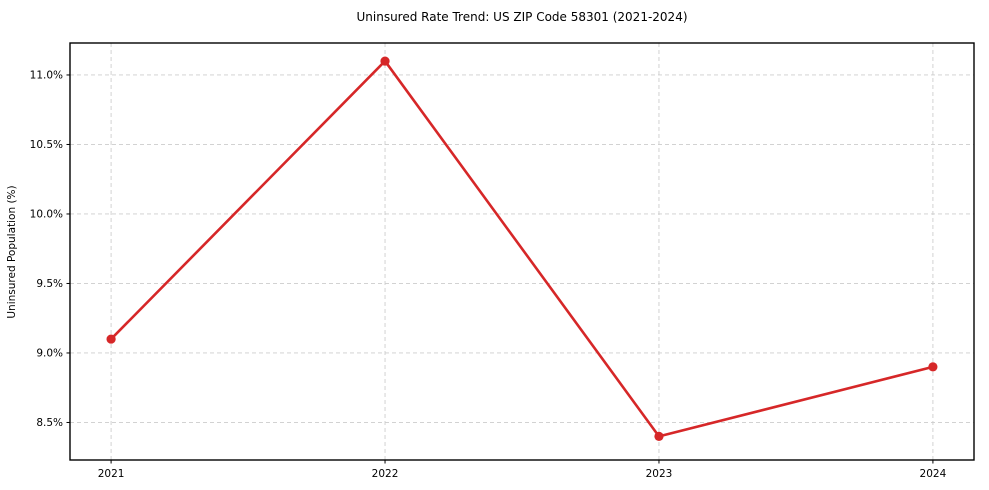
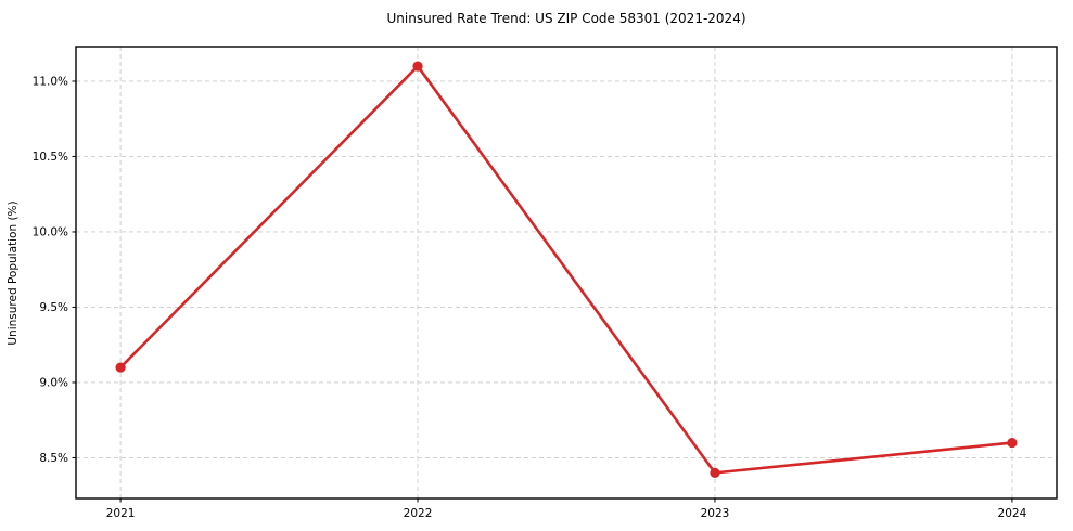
2024: 8.9% -> 8.6%
